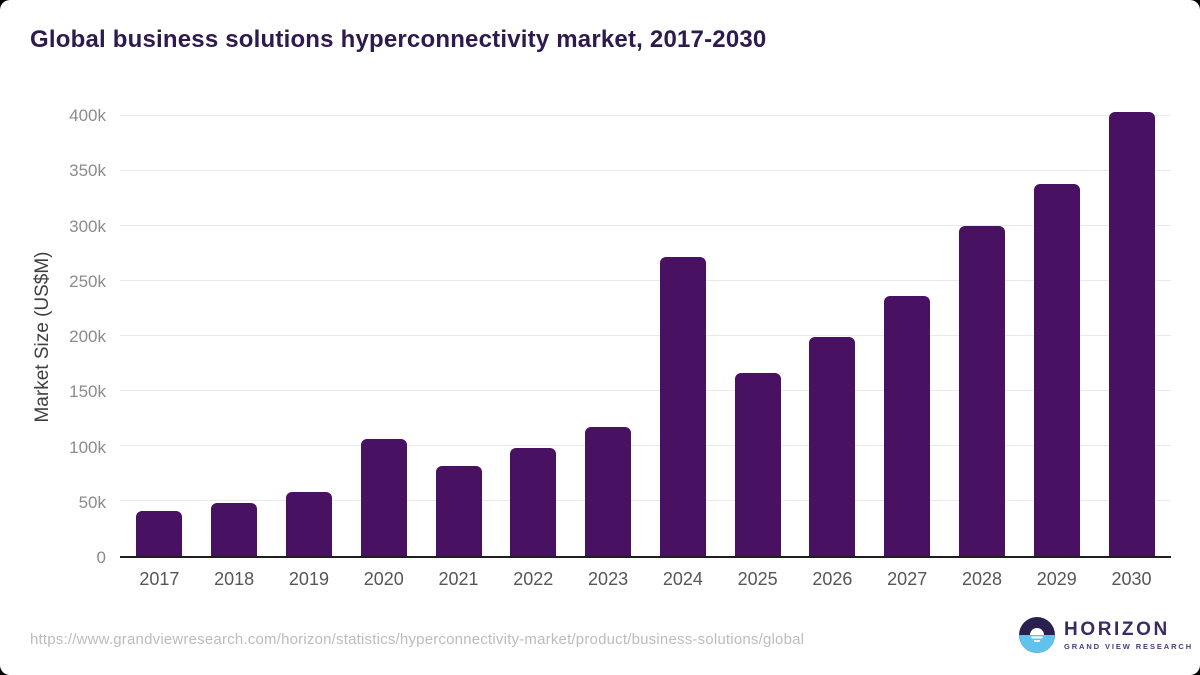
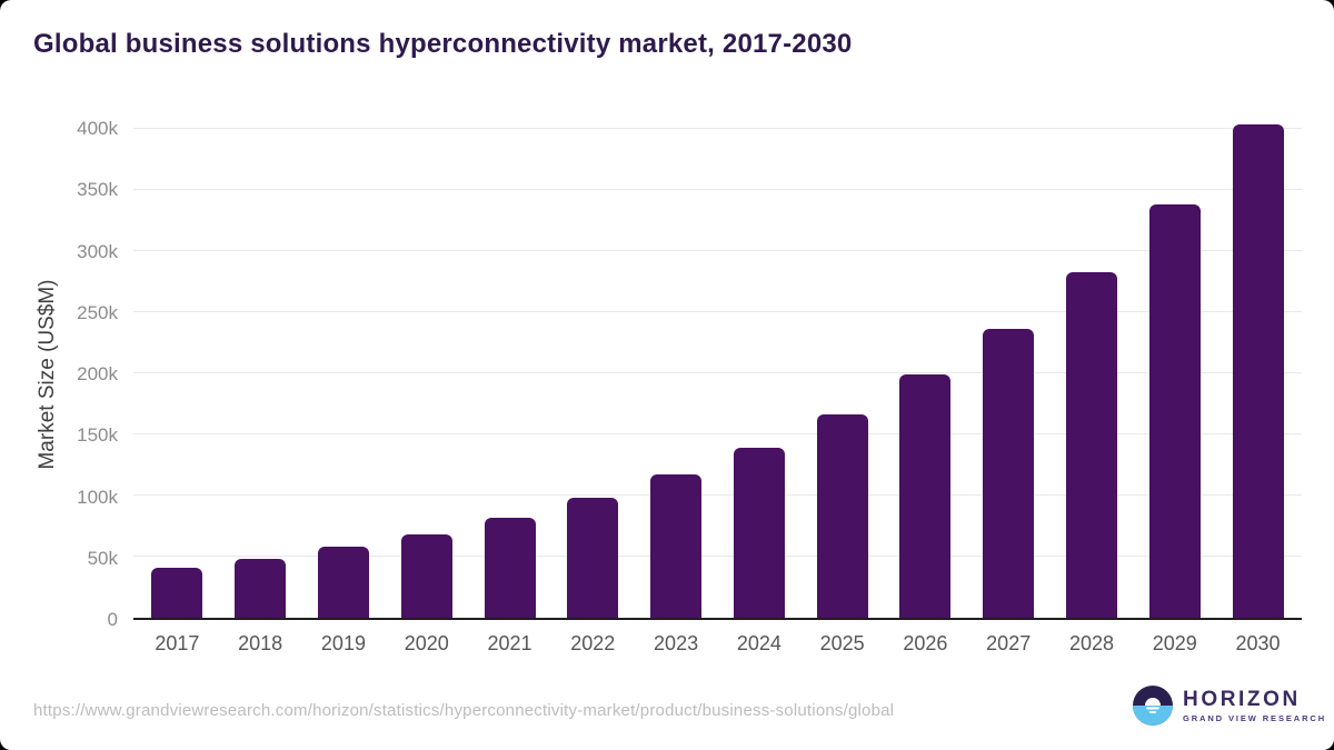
2020: 106k -> 68k
2024: 272k -> 139k
2028: 300k -> 282k
